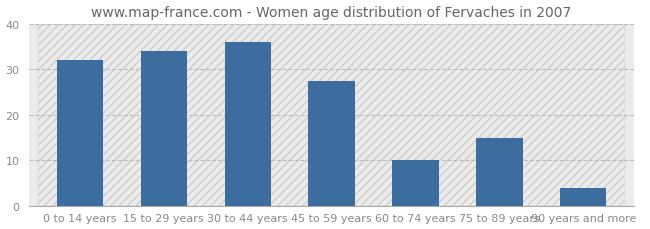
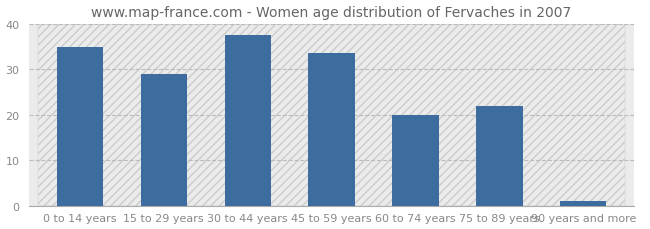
0 to 14 years: 32.0 -> 35.0
15 to 29 years: 34.0 -> 29.0
30 to 44 years: 36.0 -> 37.5
45 to 59 years: 27.5 -> 33.5
60 to 74 years: 10.0 -> 20.0
75 to 89 years: 15.0 -> 22.0
90 years and more: 4.0 -> 1.0
